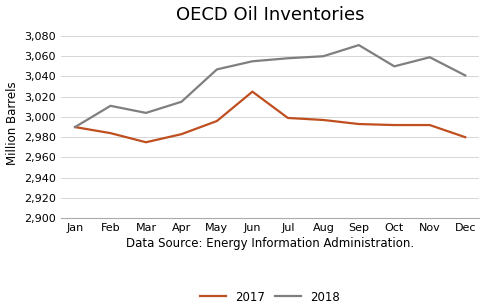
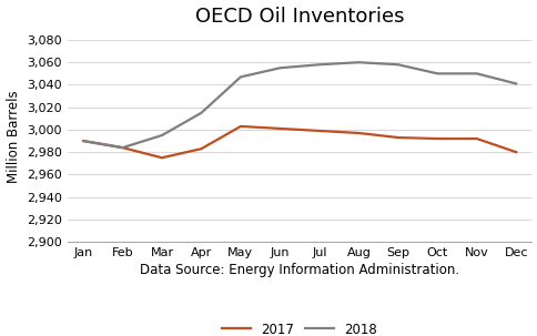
2018/Feb: 3,011 -> 2,984
2018/Mar: 3,004 -> 2,995
2017/May: 2,996 -> 3,003
2017/Jun: 3,025 -> 3,001
2018/Sep: 3,071 -> 3,058
2018/Nov: 3,059 -> 3,050
